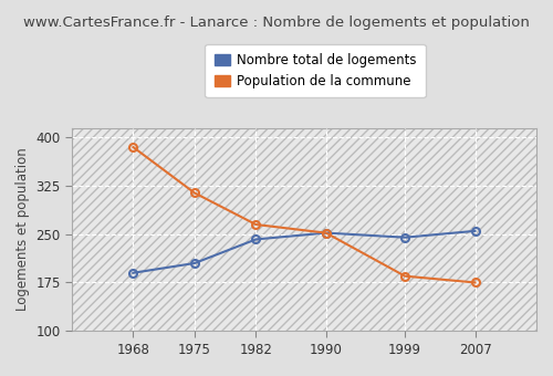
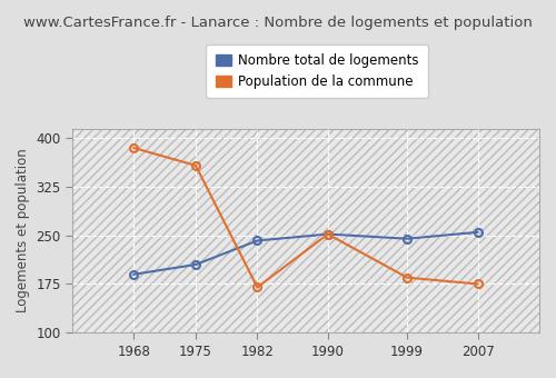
Population de la commune/1975: 314 -> 358
Population de la commune/1982: 265 -> 170
